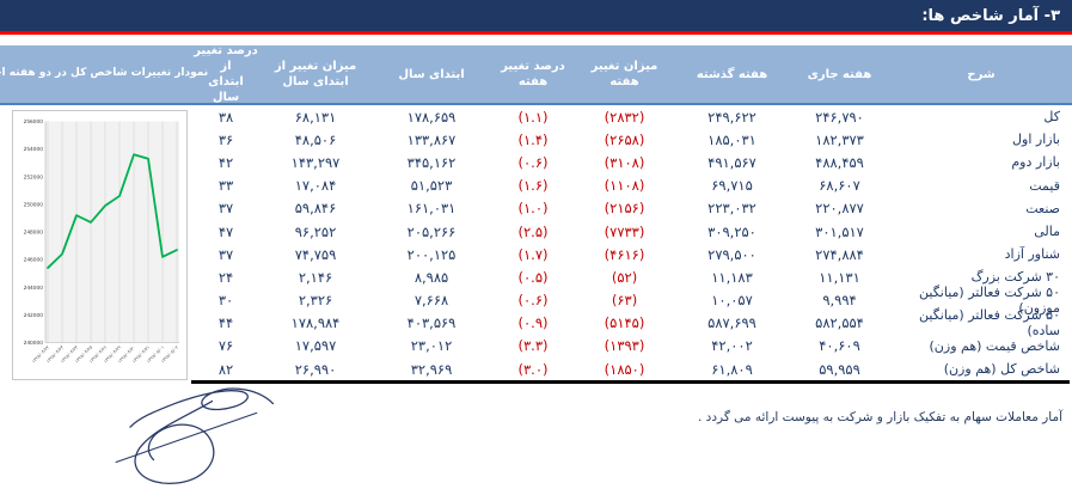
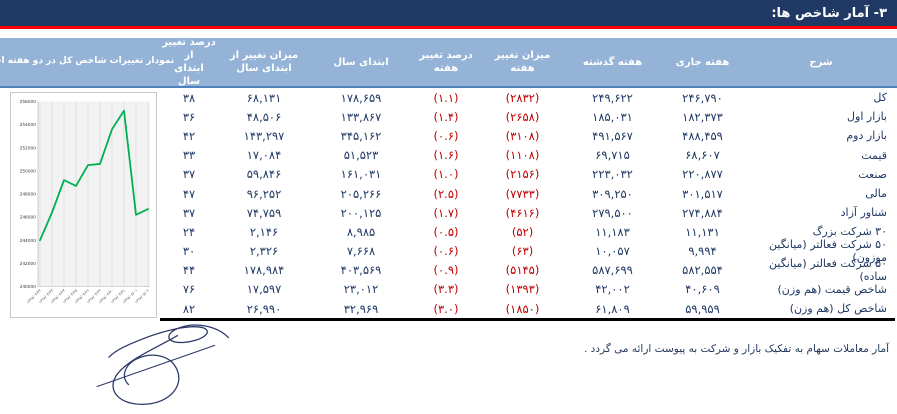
۱۳۹۸/۰۴/۲۲: 245400 -> 244000
۱۳۹۸/۰۴/۲۶: 249900 -> 250500
۱۳۹۸/۰۴/۳۱: 253300 -> 255200
